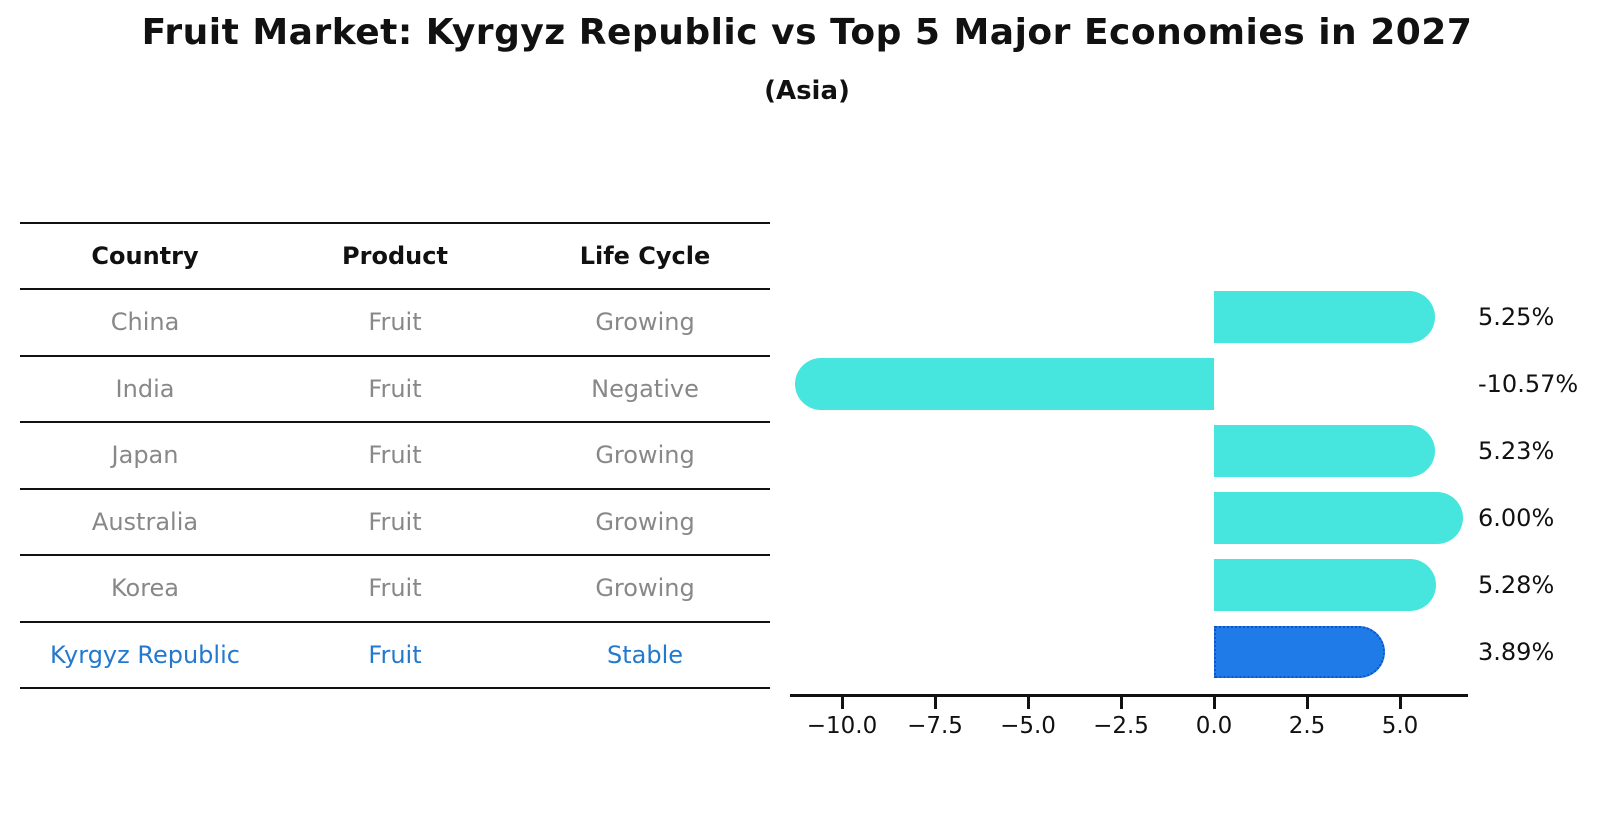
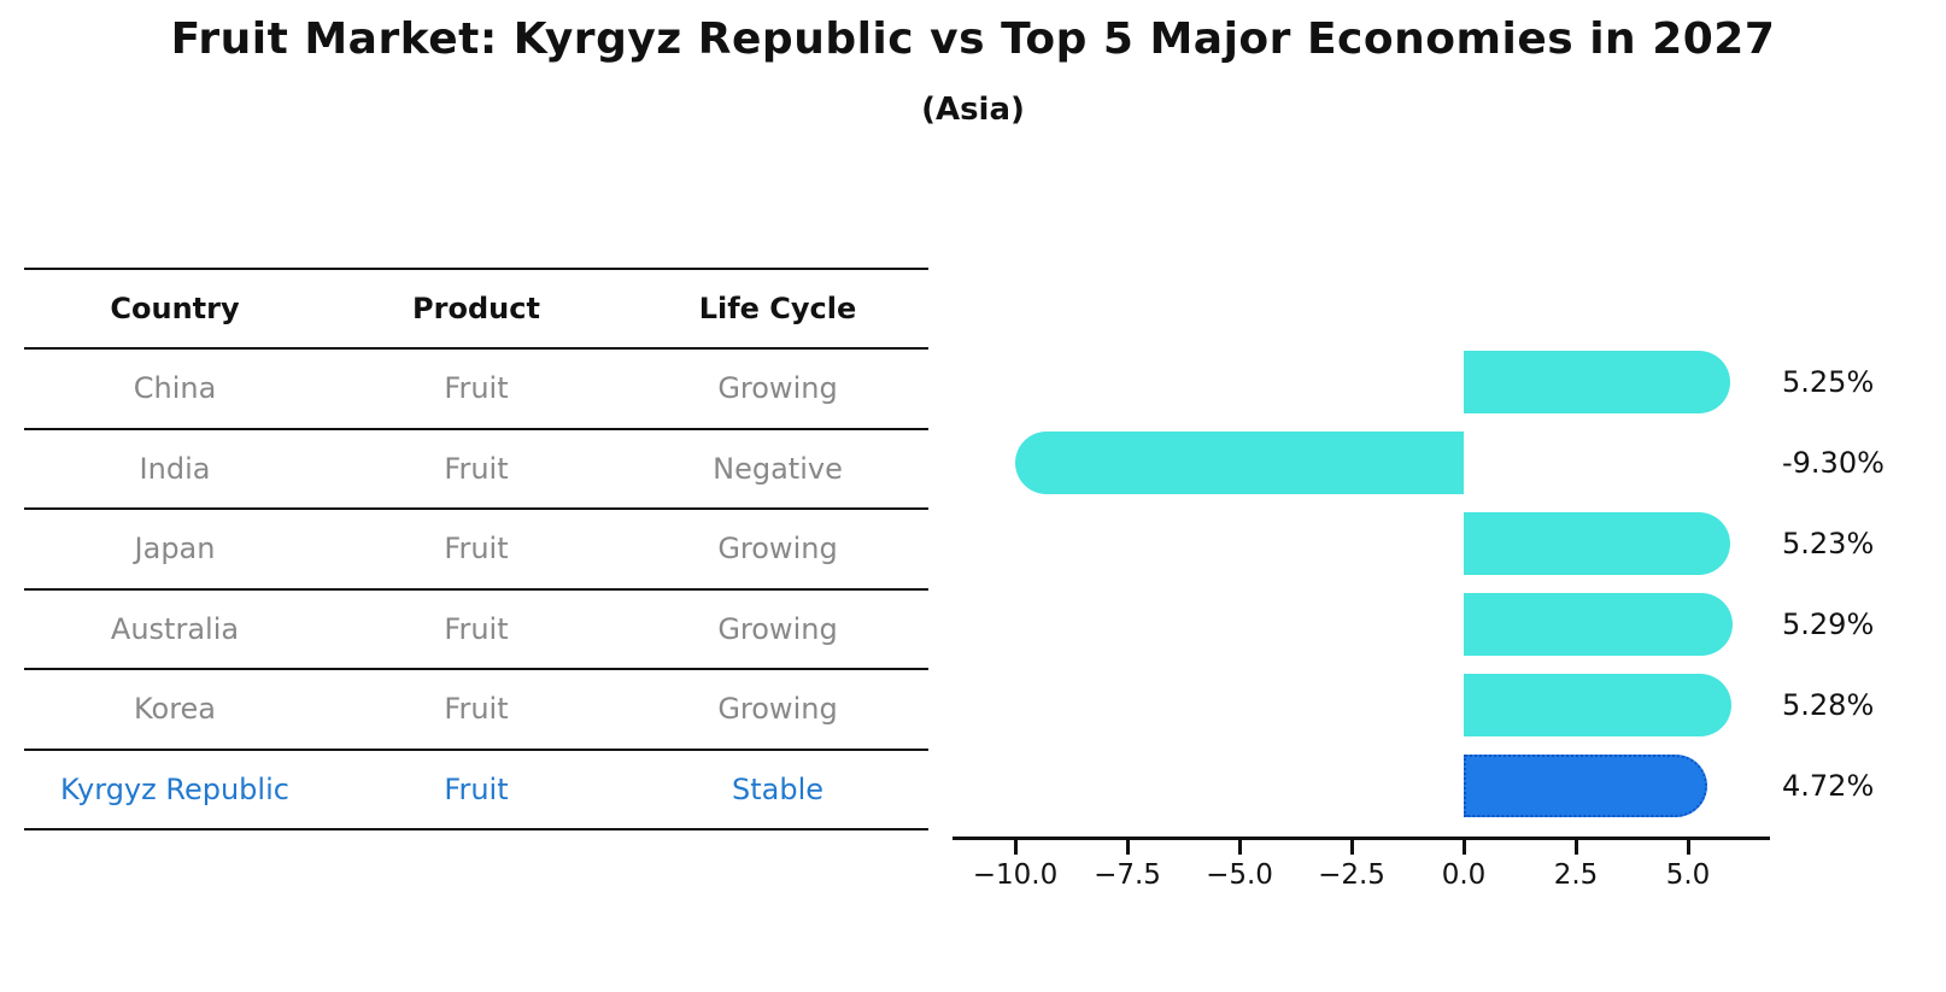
India: -10.57% -> -9.30%
Australia: 6.00% -> 5.29%
Kyrgyz Republic: 3.89% -> 4.72%
